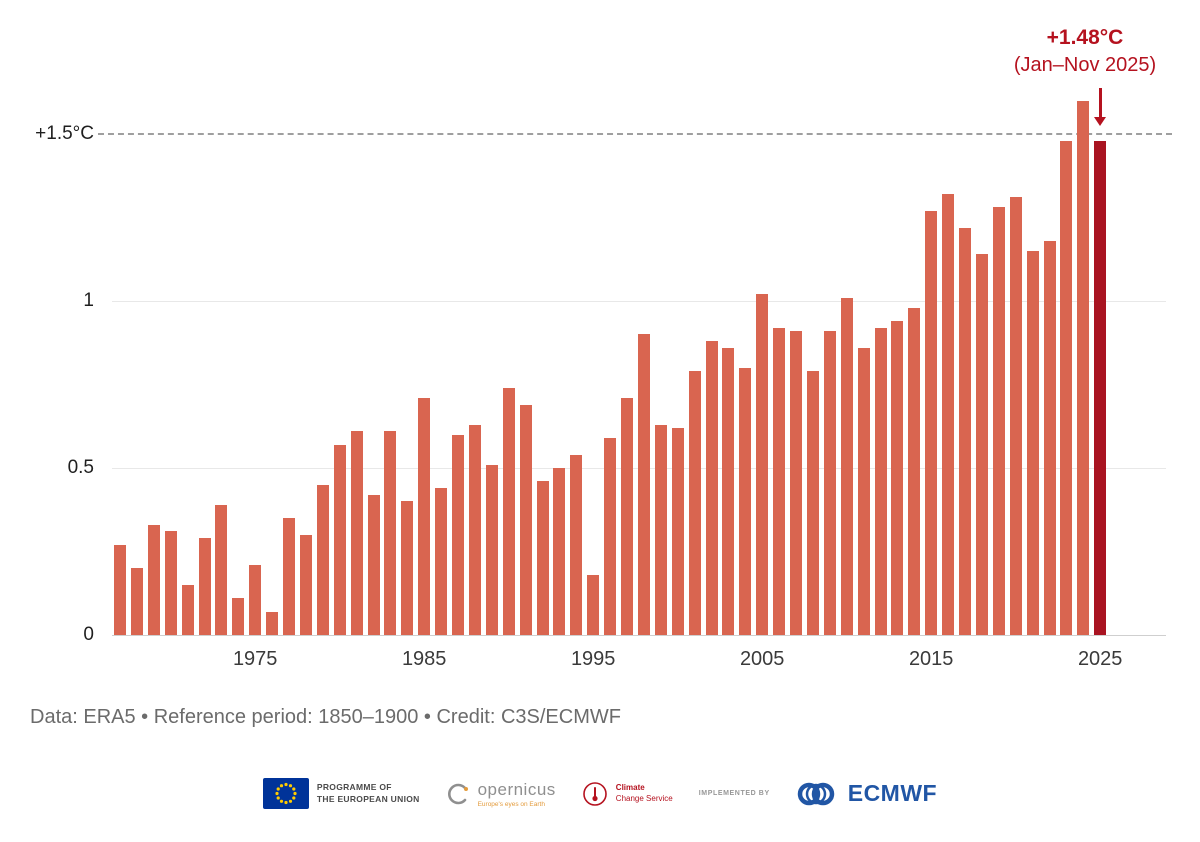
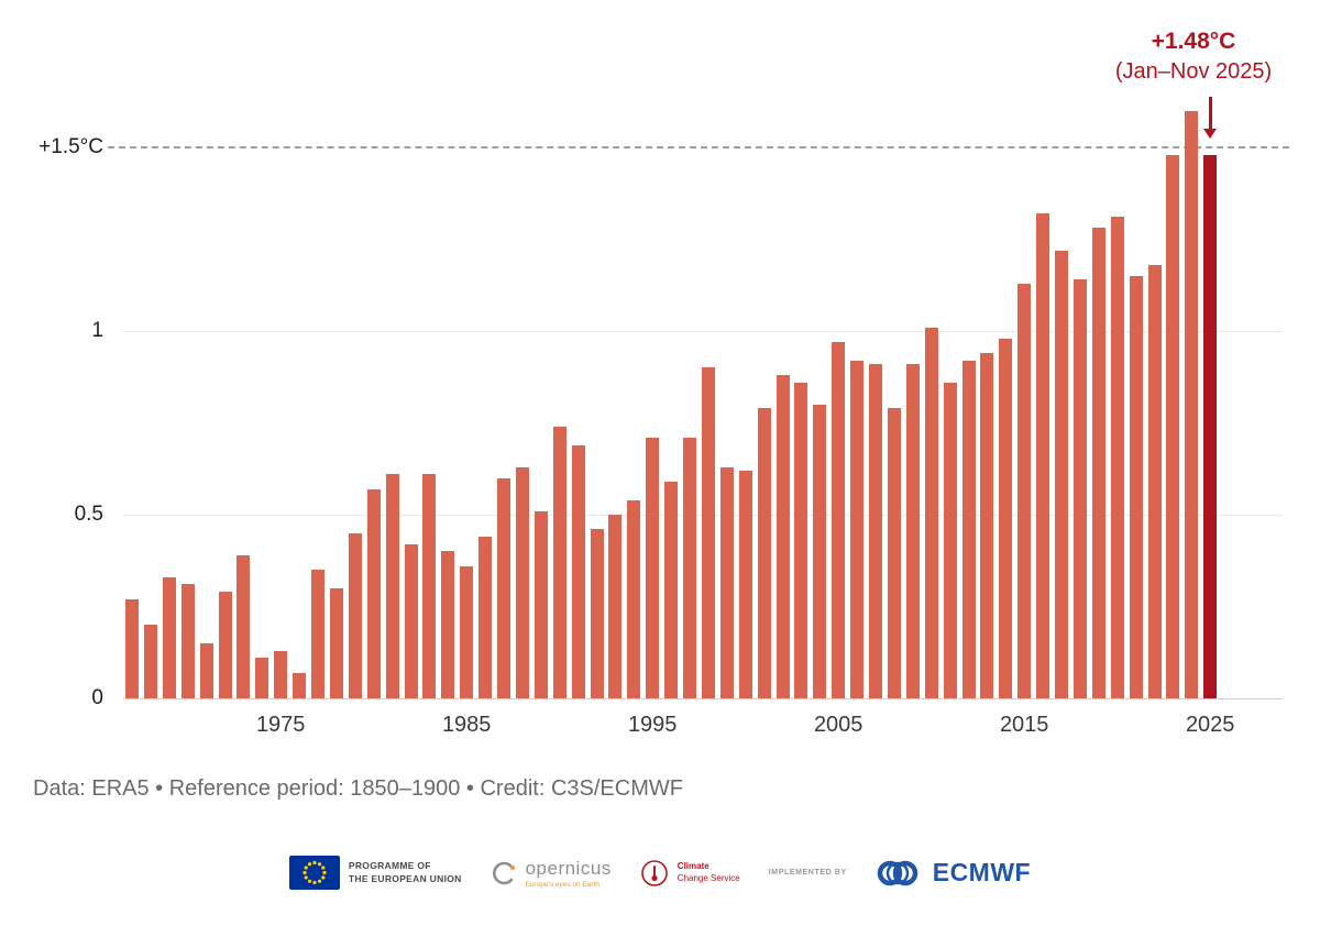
1975: 0.21 -> 0.13
1985: 0.71 -> 0.36
1995: 0.18 -> 0.71
2005: 1.02 -> 0.97
2015: 1.27 -> 1.13
